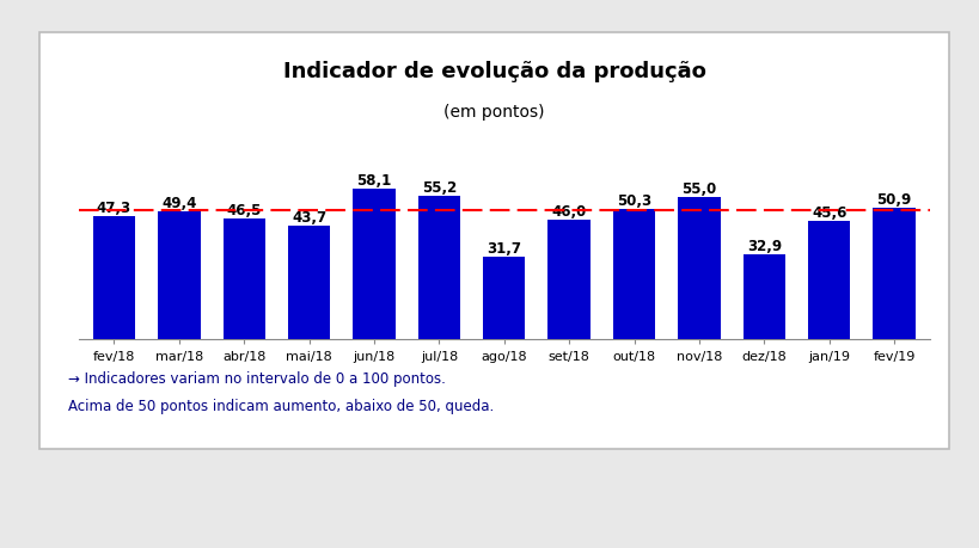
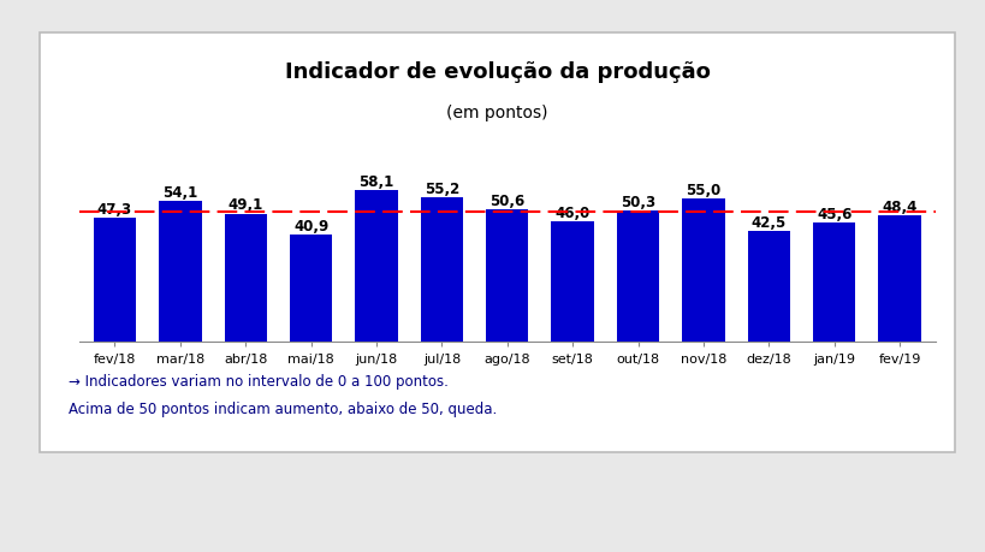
mar/18: 49,4 -> 54,1
abr/18: 46,5 -> 49,1
mai/18: 43,7 -> 40,9
ago/18: 31,7 -> 50,6
dez/18: 32,9 -> 42,5
fev/19: 50,9 -> 48,4
